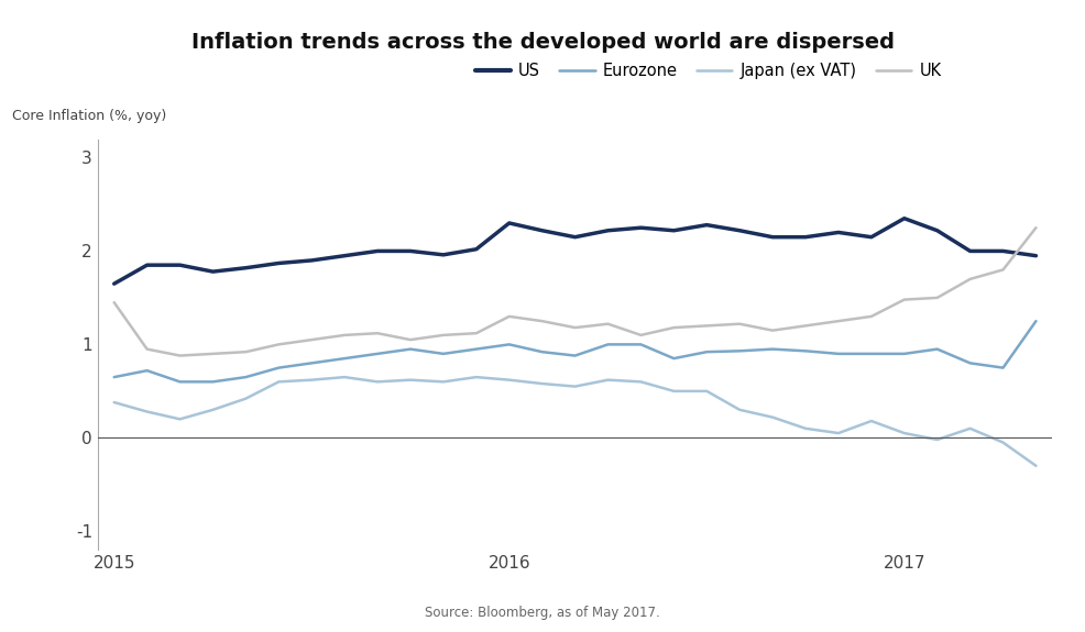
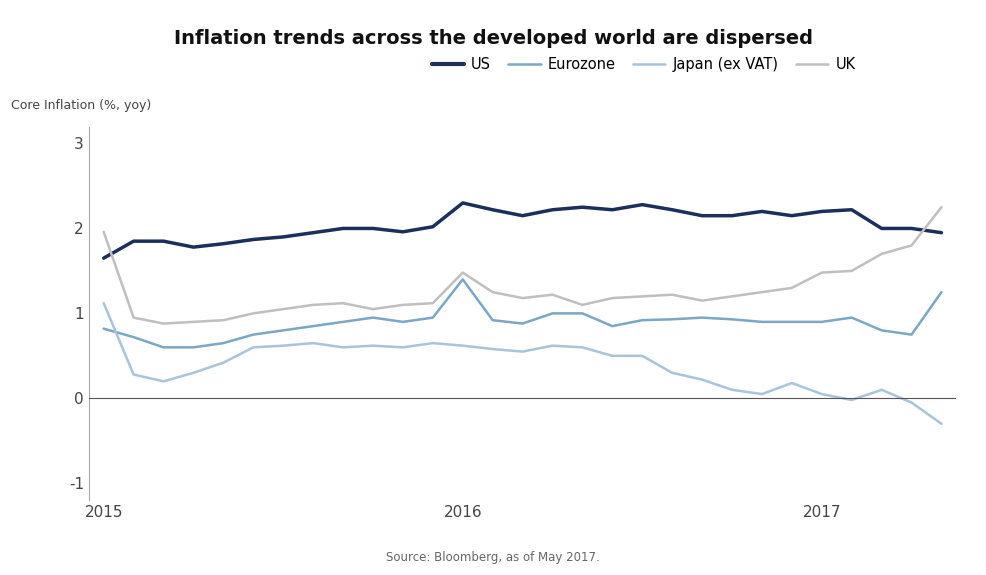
Eurozone/2015: 0.65 -> 0.82
Japan (ex VAT)/2015: 0.38 -> 1.12
UK/2015: 1.45 -> 1.96
Eurozone/2016: 1.00 -> 1.40
UK/2016: 1.30 -> 1.48
US/2017: 2.35 -> 2.20
